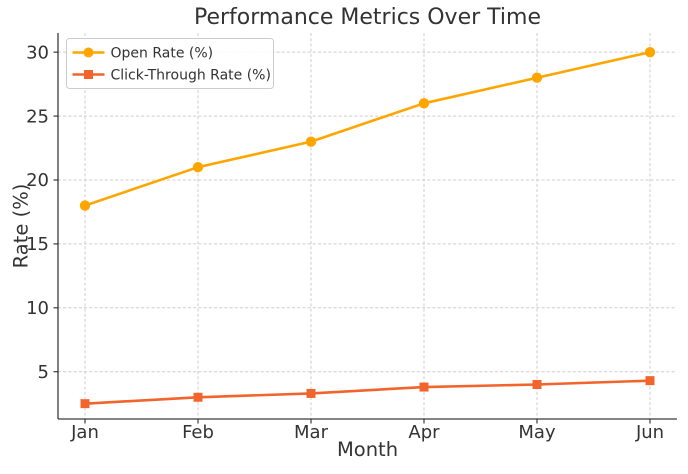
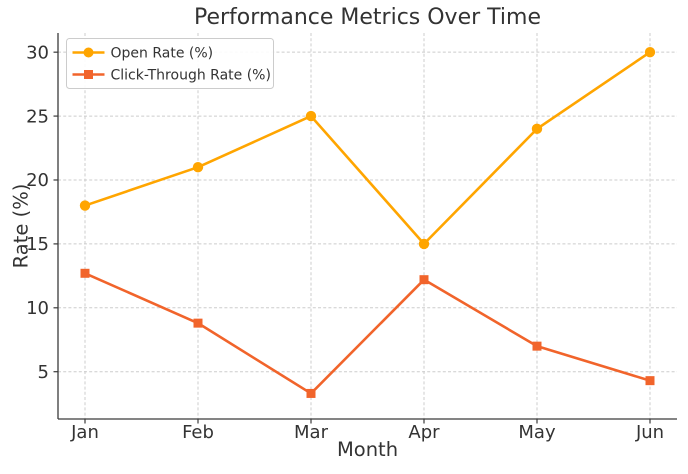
Click-Through Rate (%)/Jan: 2.5 -> 12.7
Click-Through Rate (%)/Feb: 3.0 -> 8.8
Open Rate (%)/Mar: 23 -> 25
Open Rate (%)/Apr: 26 -> 15
Click-Through Rate (%)/Apr: 3.8 -> 12.2
Open Rate (%)/May: 28 -> 24
Click-Through Rate (%)/May: 4.0 -> 7.0
